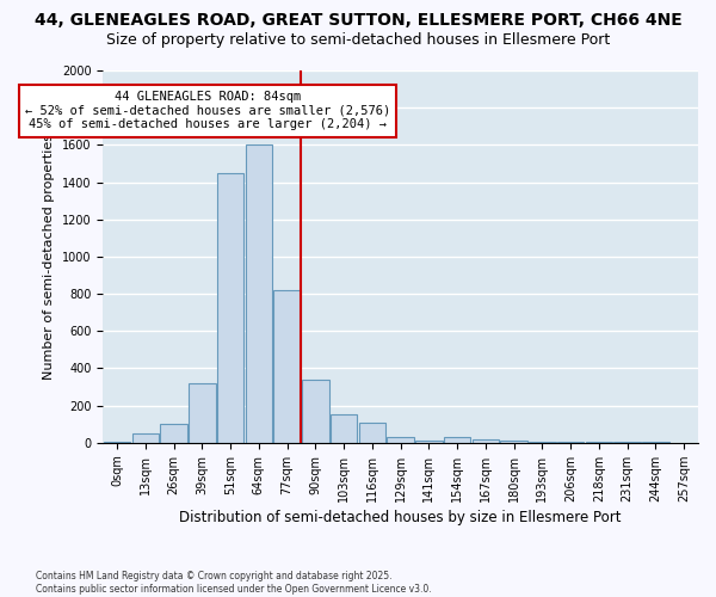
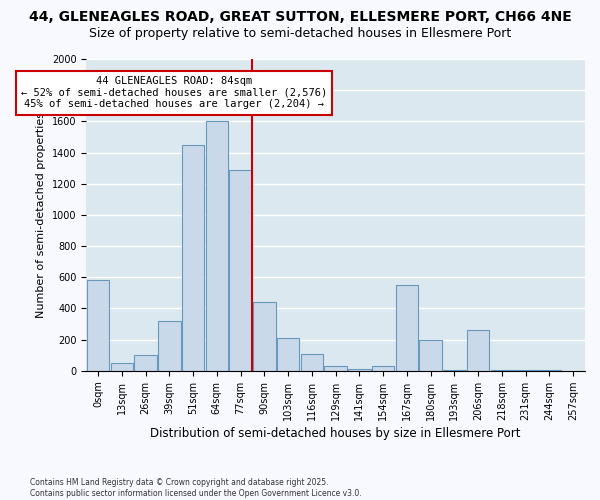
0sqm: 0 -> 580
77sqm: 820 -> 1290
90sqm: 340 -> 440
103sqm: 150 -> 210
167sqm: 20 -> 550
180sqm: 10 -> 200
206sqm: 0 -> 260
